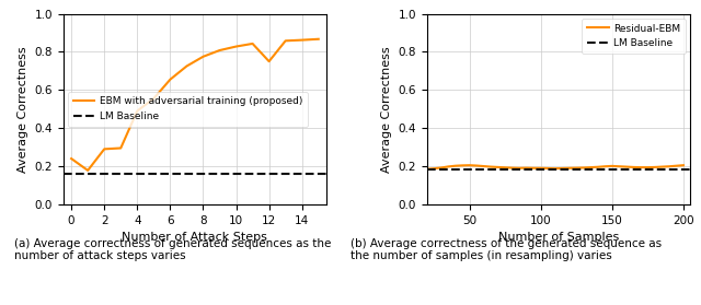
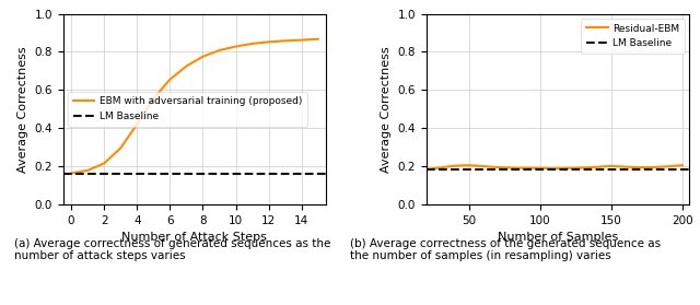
0: 0.24 -> 0.16
2: 0.29 -> 0.21
4: 0.49 -> 0.42
12: 0.75 -> 0.85
